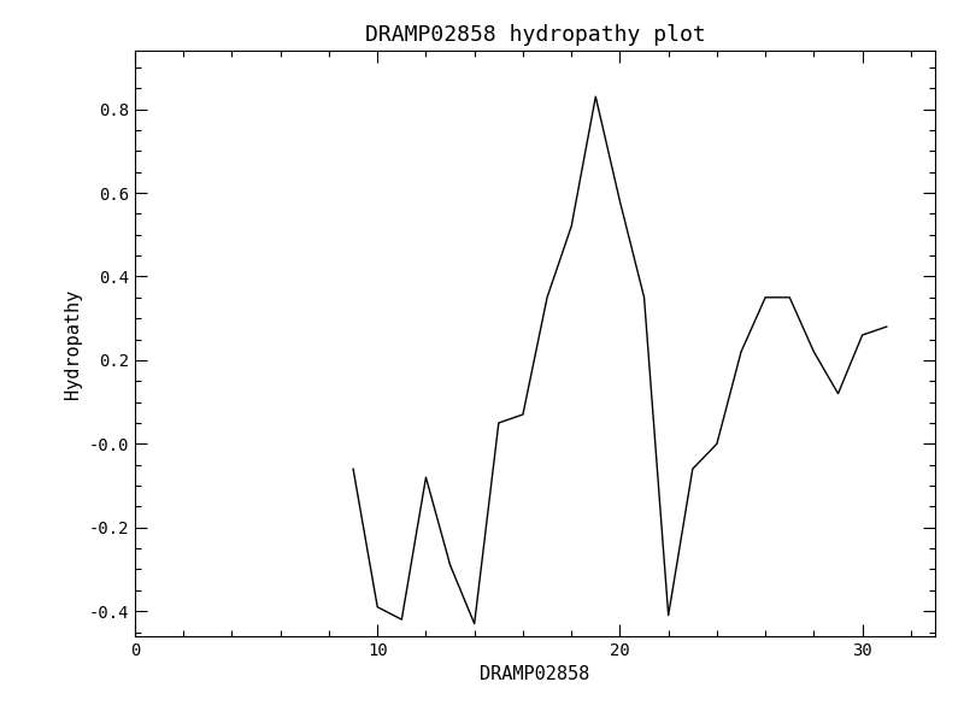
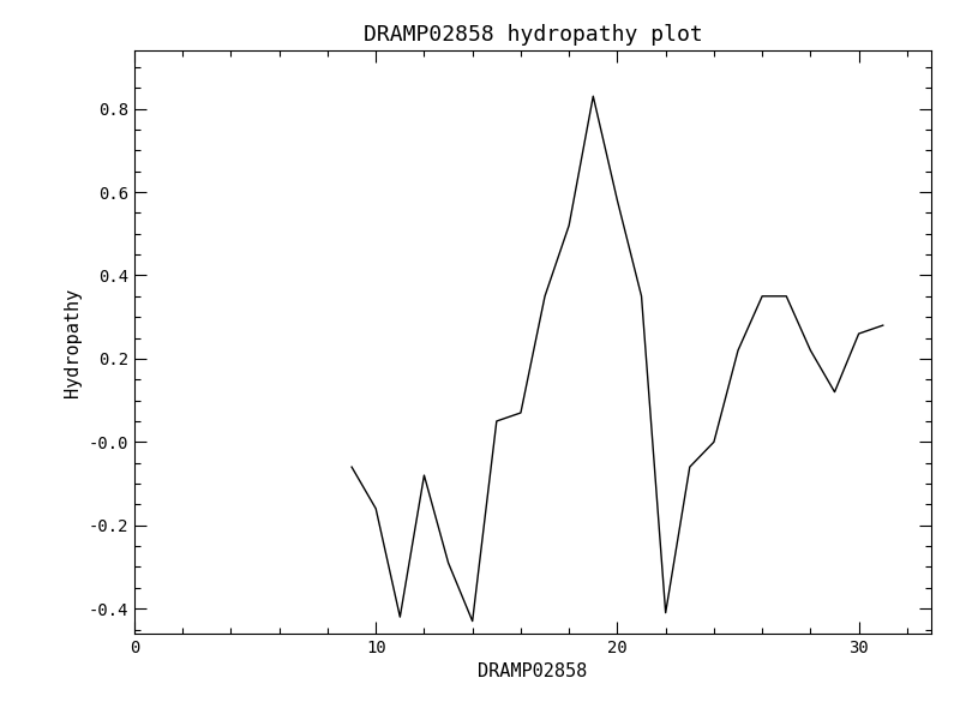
10: -0.39 -> -0.16
